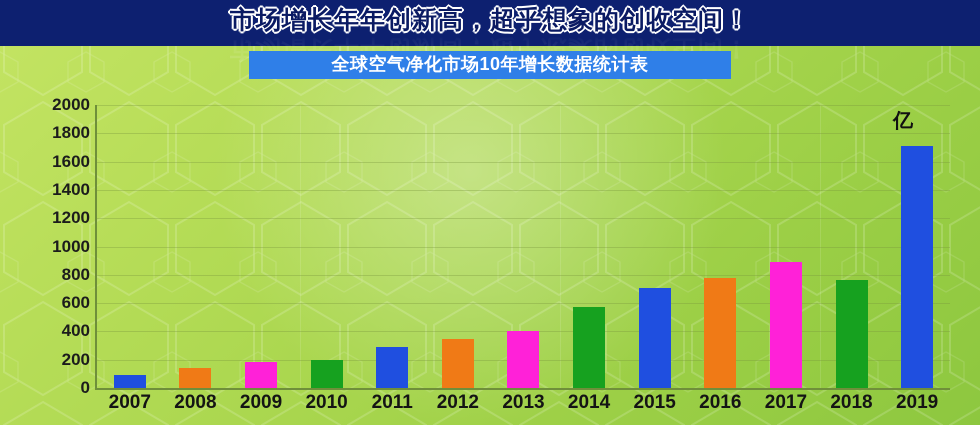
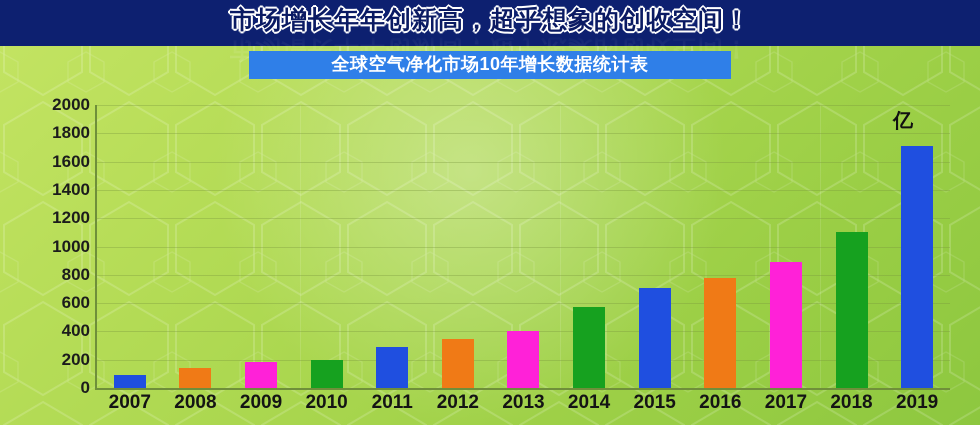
2018: 760 -> 1100
